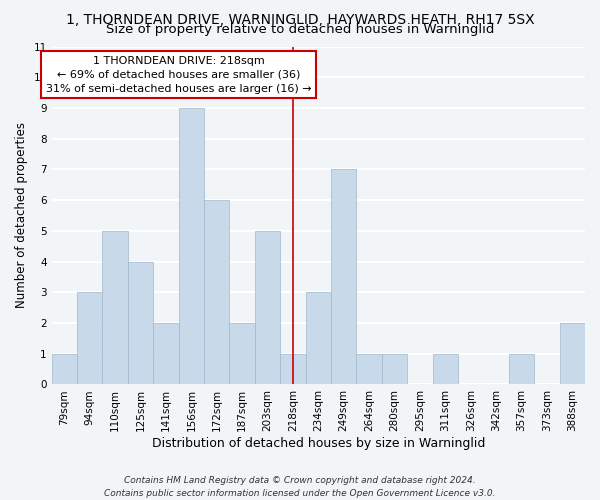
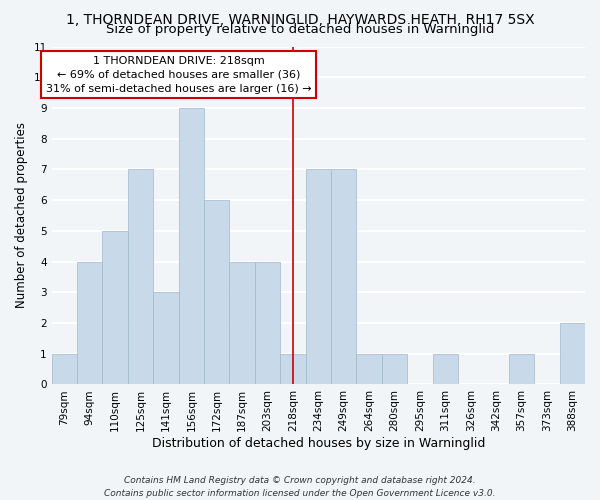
94sqm: 3 -> 4
125sqm: 4 -> 7
141sqm: 2 -> 3
187sqm: 2 -> 4
203sqm: 5 -> 4
234sqm: 3 -> 7
